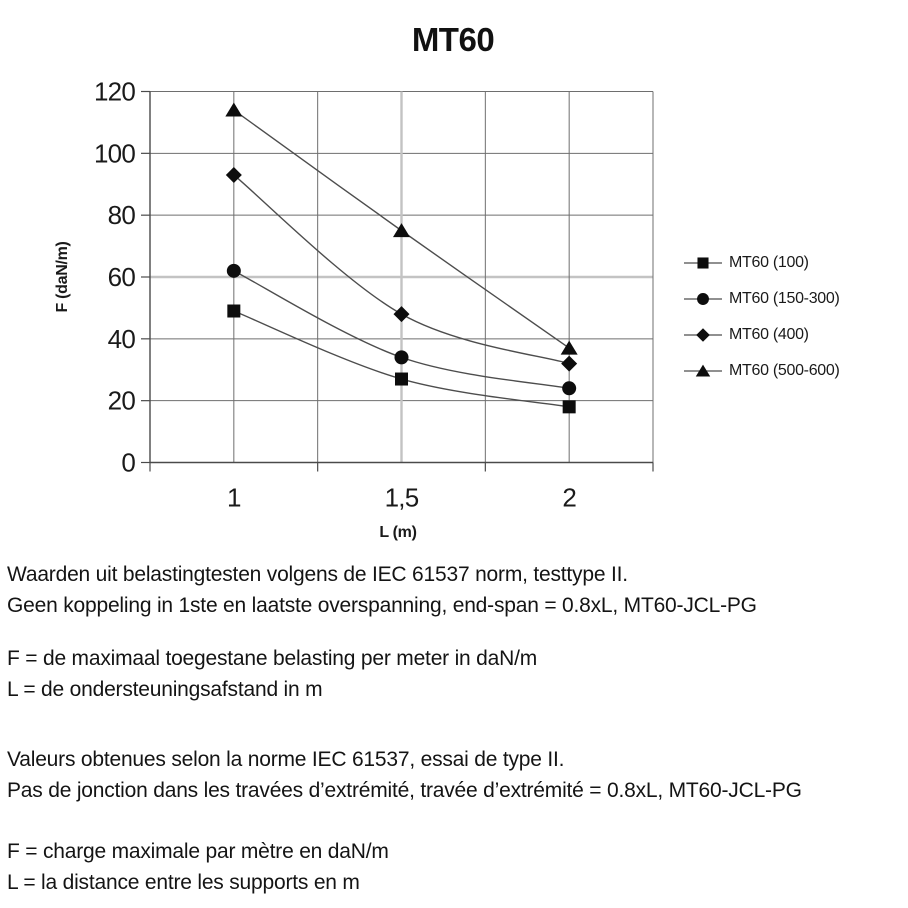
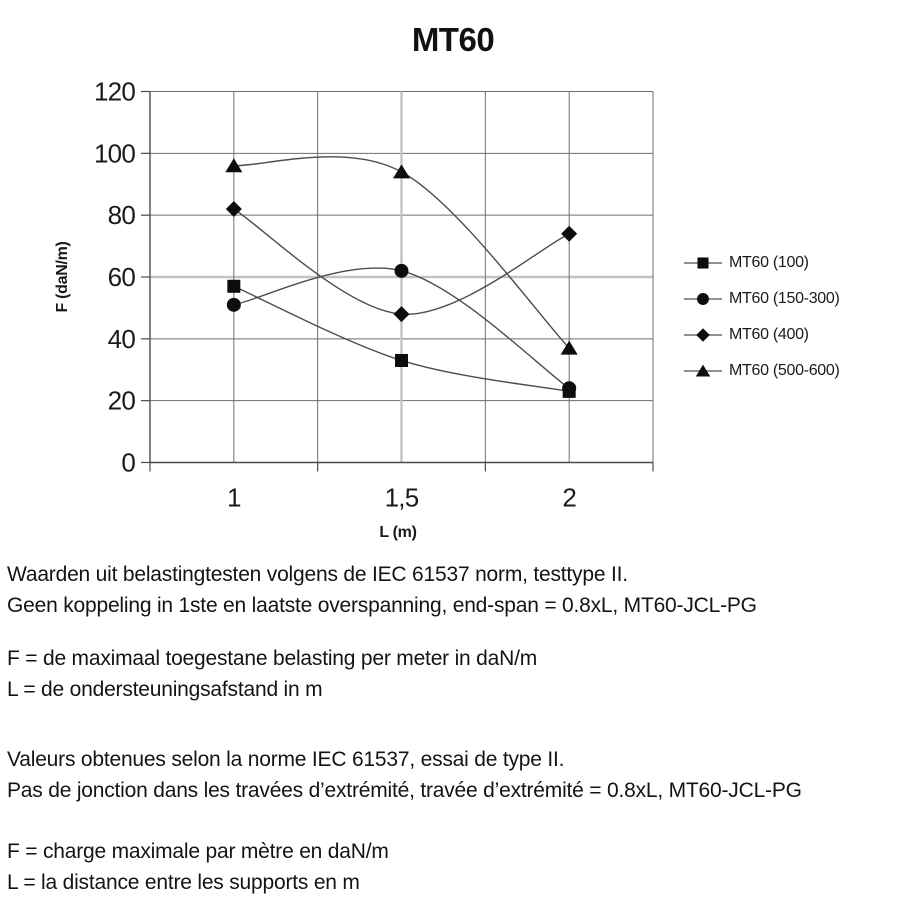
MT60 (100)/1: 49 -> 57
MT60 (150-300)/1: 62 -> 51
MT60 (400)/1: 93 -> 82
MT60 (500-600)/1: 114 -> 96
MT60 (100)/1,5: 27 -> 33
MT60 (150-300)/1,5: 34 -> 62
MT60 (500-600)/1,5: 75 -> 94
MT60 (100)/2: 18 -> 23
MT60 (400)/2: 32 -> 74
